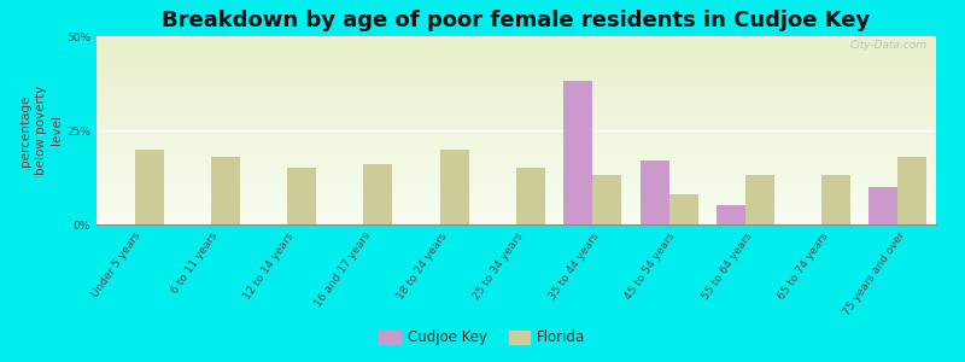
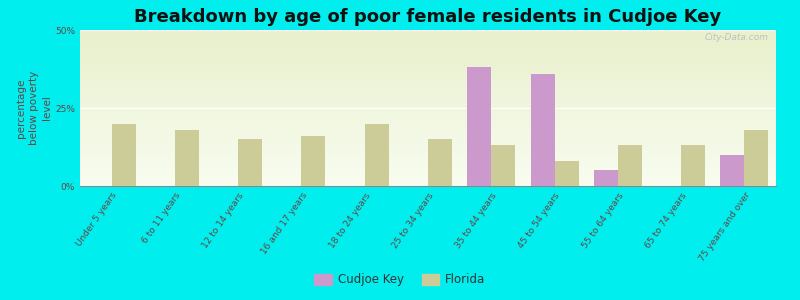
Cudjoe Key/45 to 54 years: 17% -> 36%
